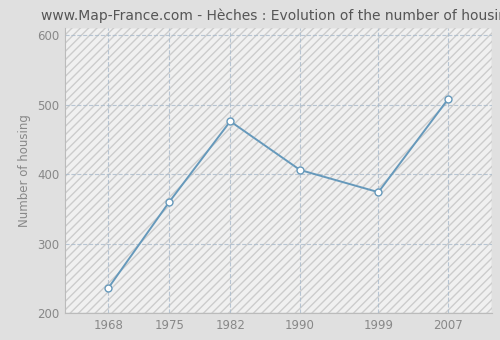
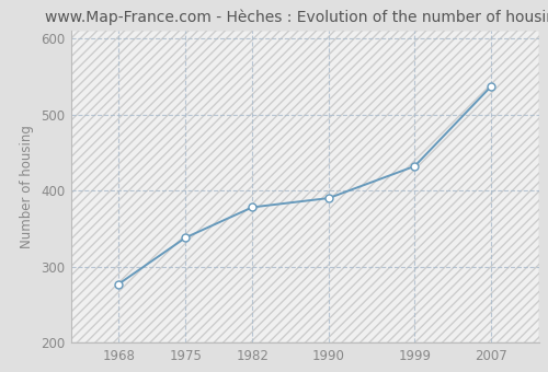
1968: 236 -> 277
1975: 360 -> 338
1982: 476 -> 378
1990: 406 -> 390
1999: 374 -> 432
2007: 508 -> 537
